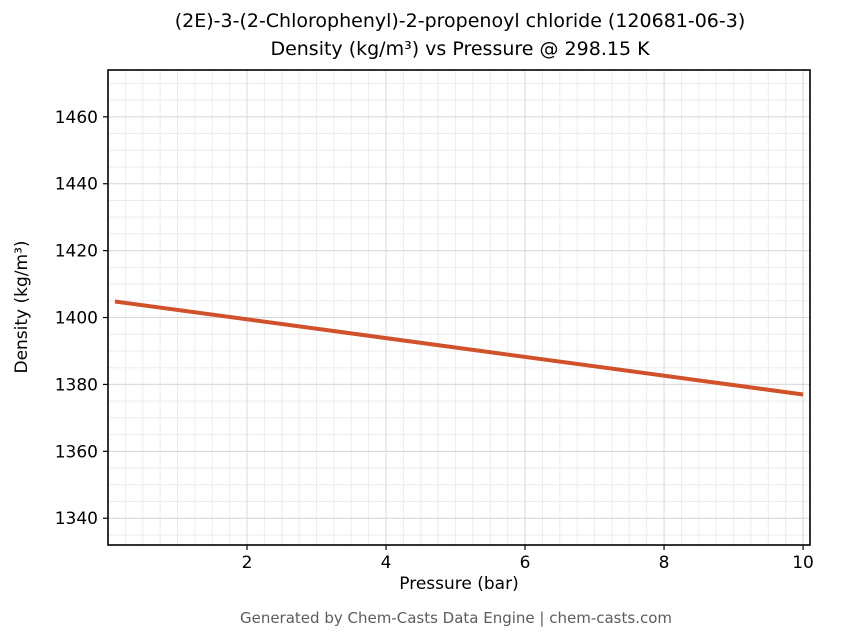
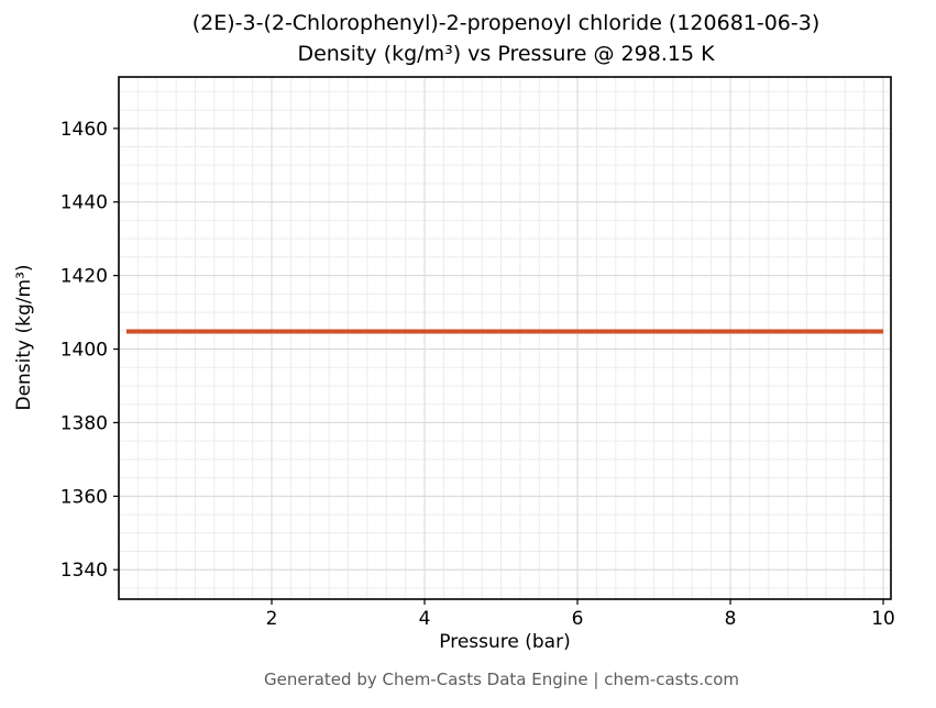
10: 1377 -> 1405
